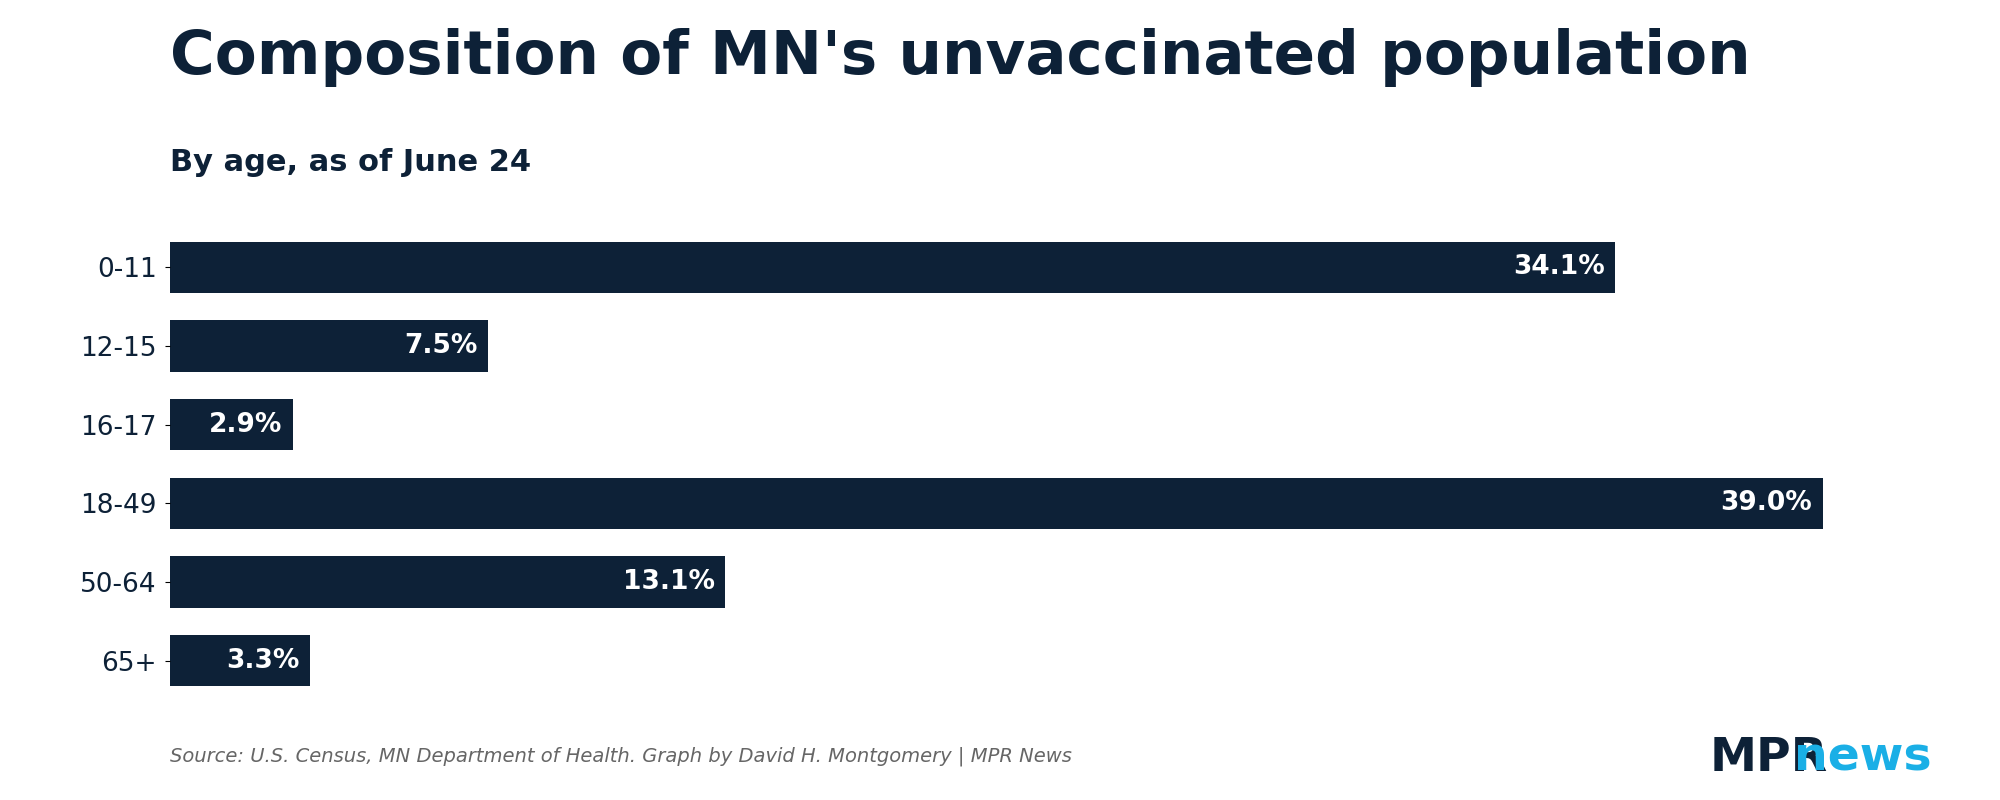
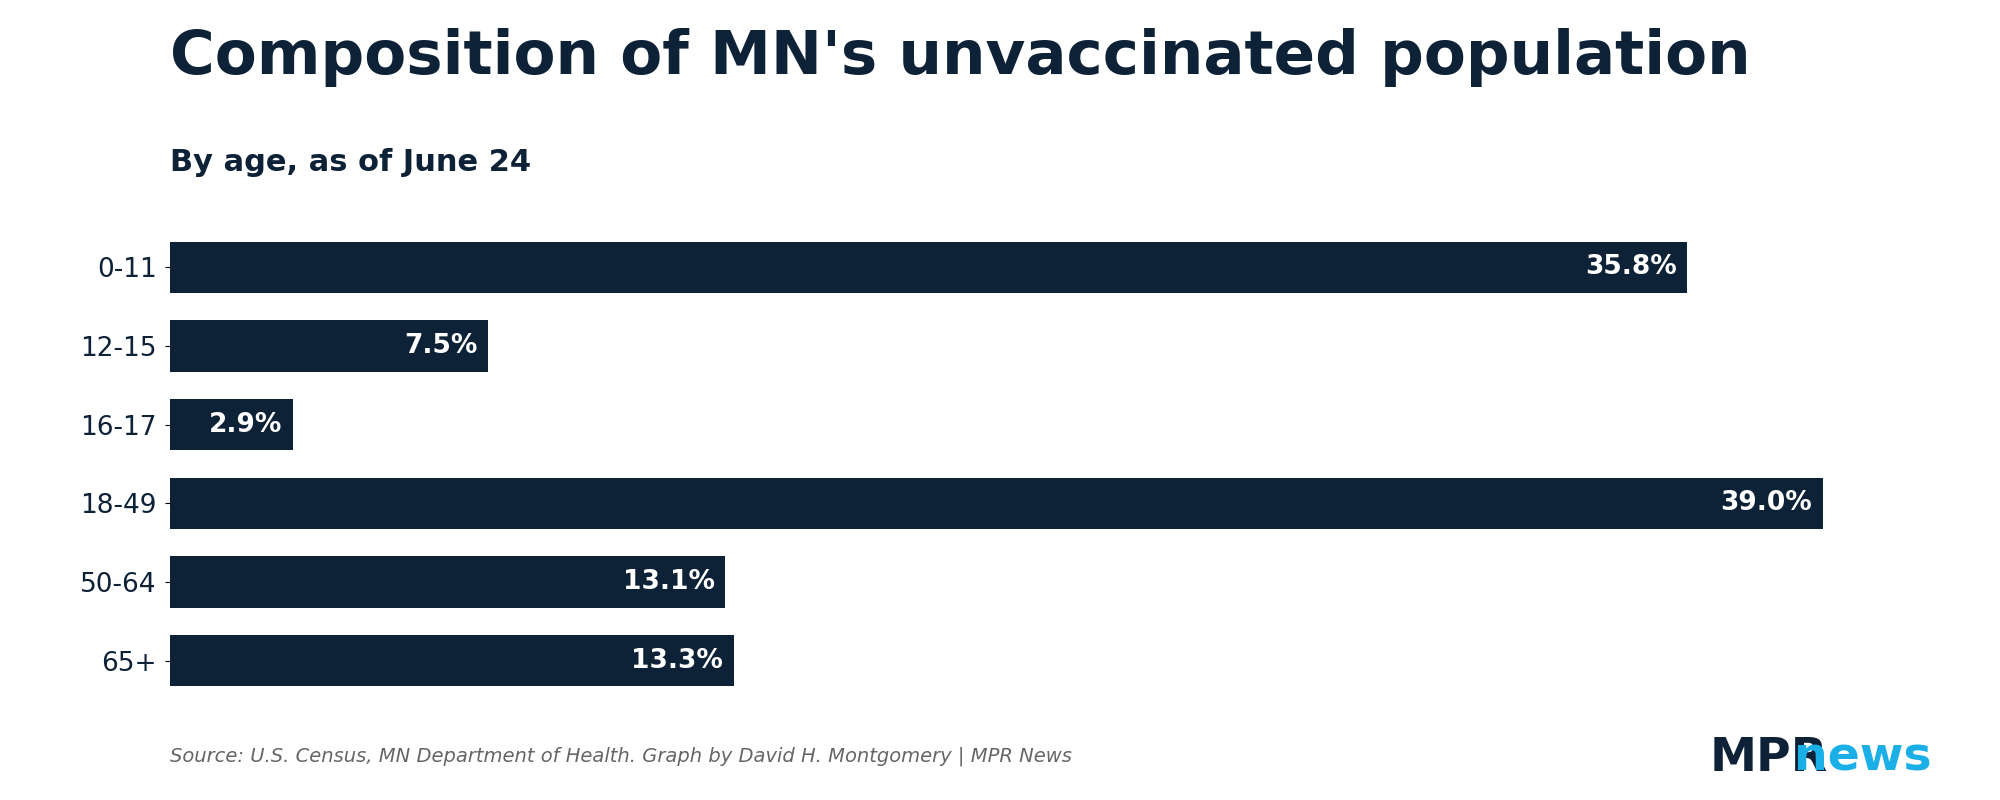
0-11: 34.1% -> 35.8%
65+: 3.3% -> 13.3%
